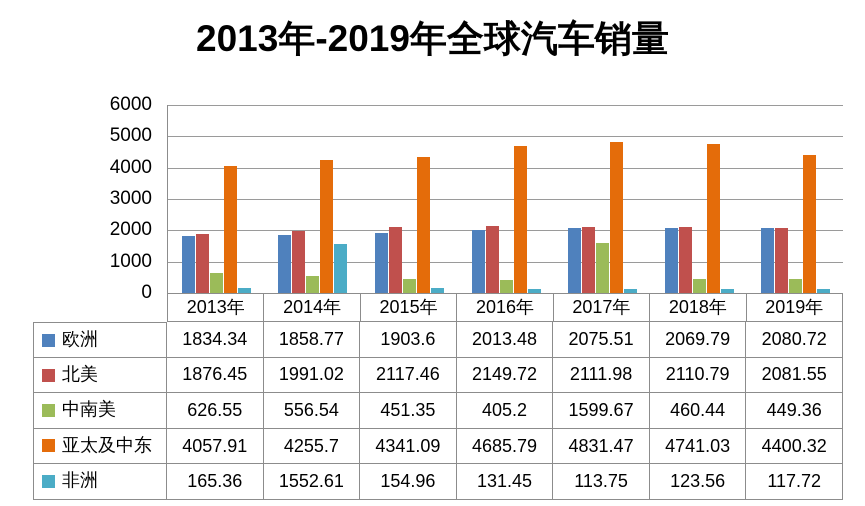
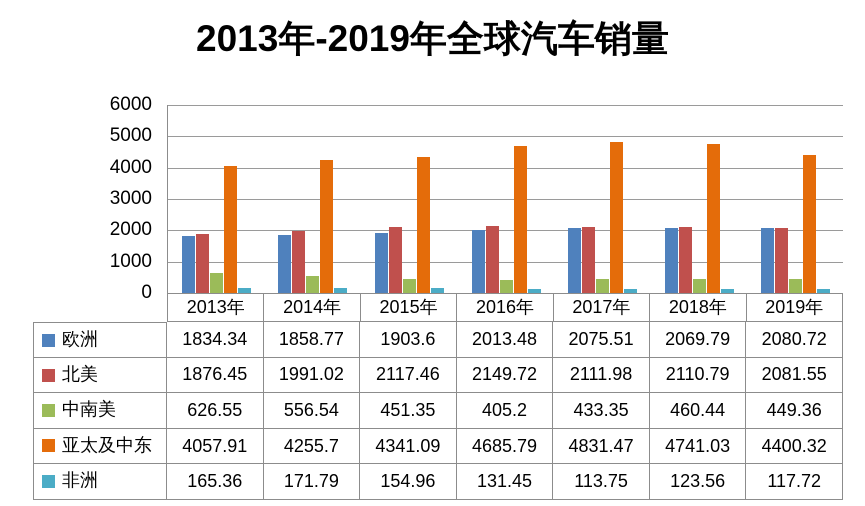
非洲/2014年: 1552.61 -> 171.79
中南美/2017年: 1599.67 -> 433.35
